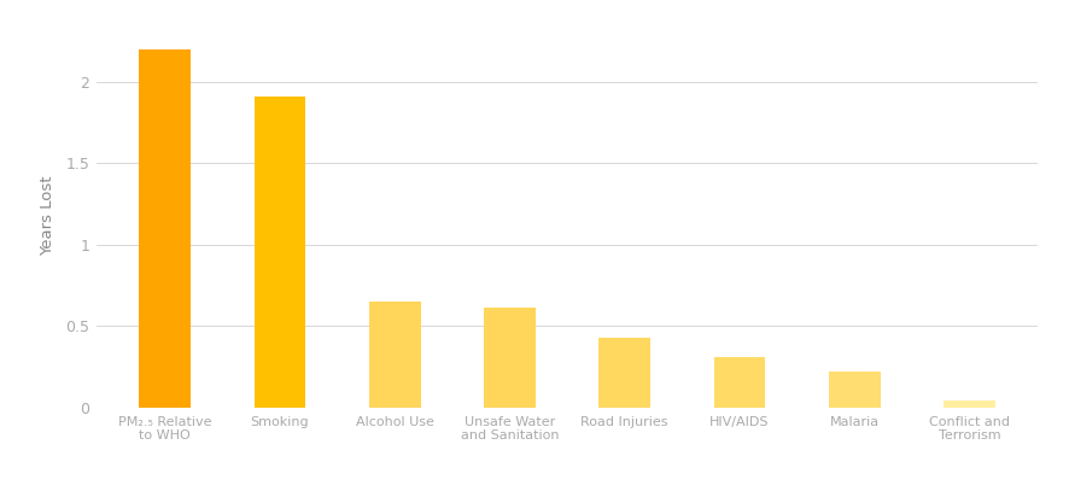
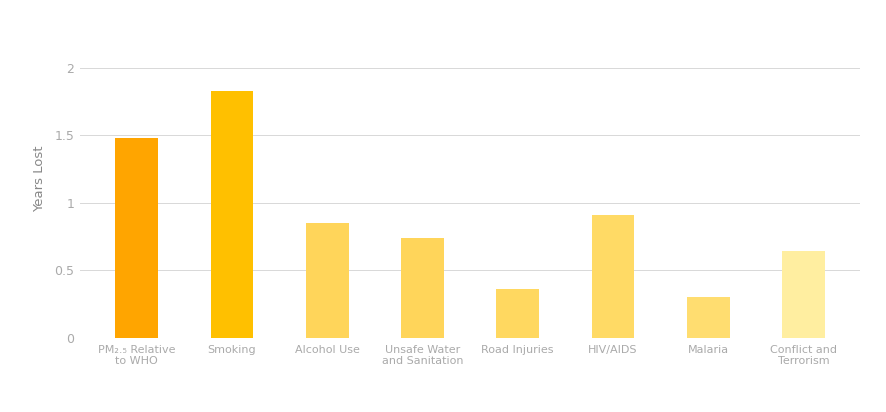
PM₂.₅ Relative to WHO: 2.20 -> 1.48
Smoking: 1.91 -> 1.83
Alcohol Use: 0.65 -> 0.85
Unsafe Water and Sanitation: 0.61 -> 0.74
Road Injuries: 0.43 -> 0.36
HIV/AIDS: 0.31 -> 0.91
Malaria: 0.22 -> 0.30
Conflict and Terrorism: 0.04 -> 0.64
